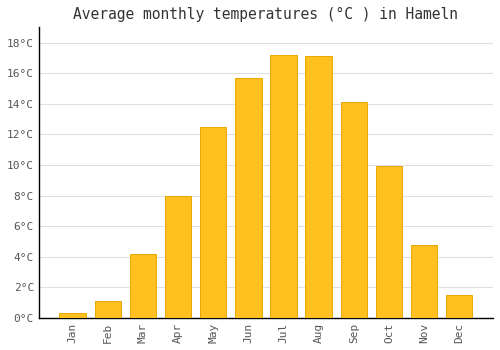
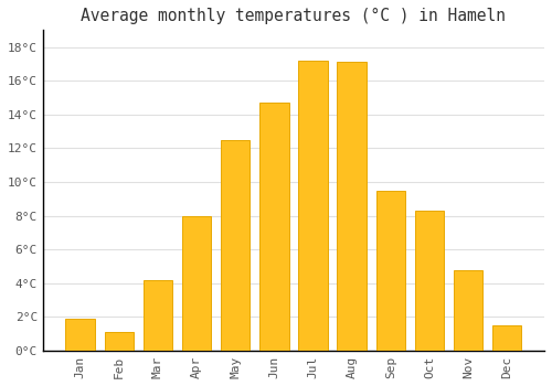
Jan: 0.3°C -> 1.9°C
Jun: 15.7°C -> 14.7°C
Sep: 14.1°C -> 9.5°C
Oct: 9.9°C -> 8.3°C
